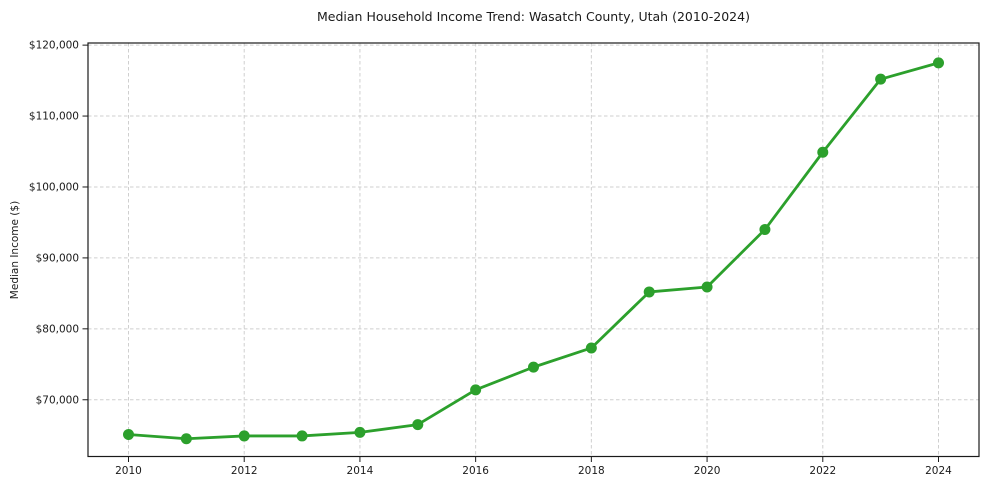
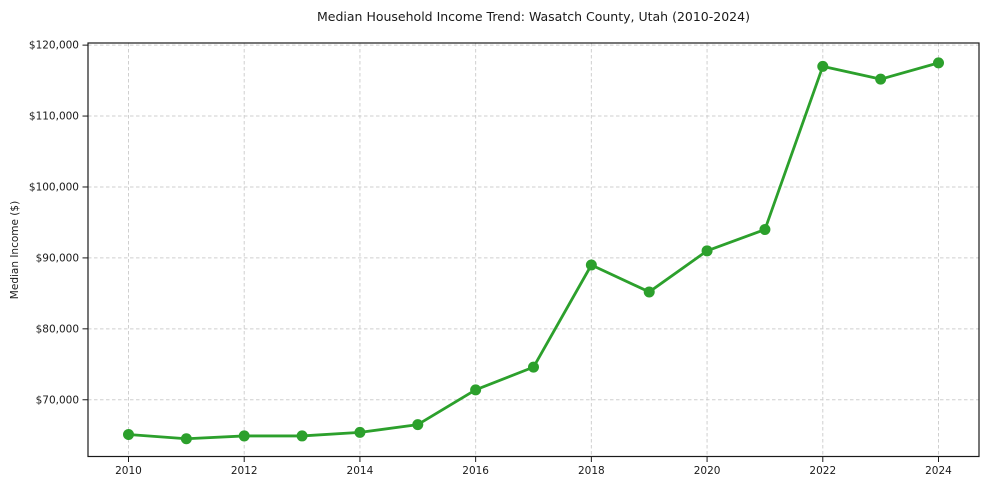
2018: $77000 -> $89000
2020: $86000 -> $91000
2022: $105000 -> $117000
